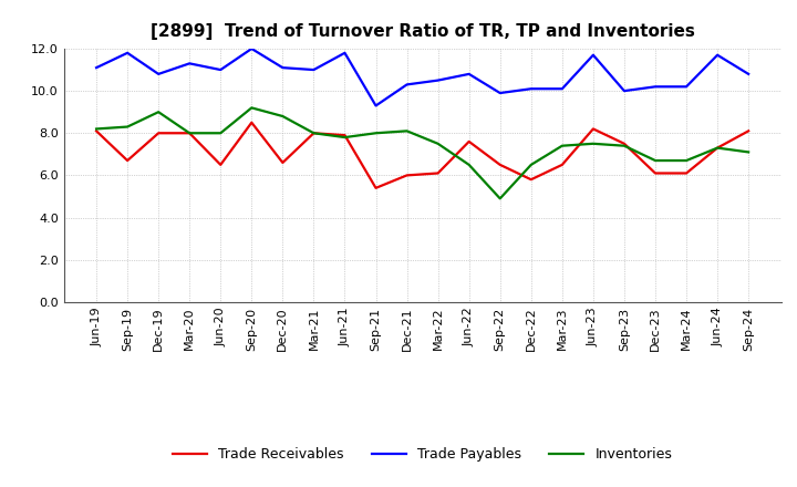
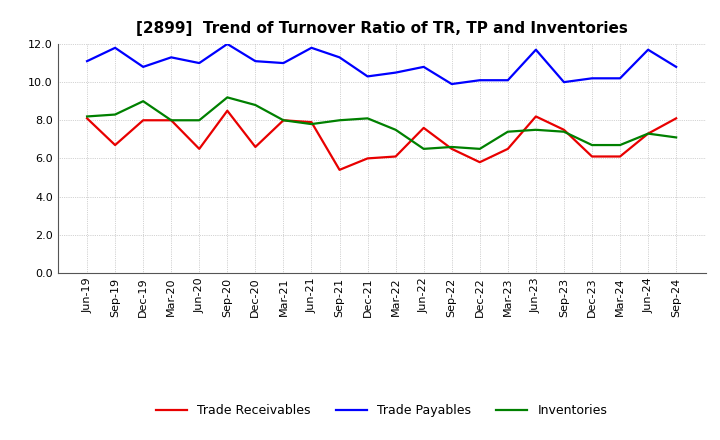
Trade Payables/Sep-21: 9.3 -> 11.3
Inventories/Sep-22: 4.9 -> 6.6
